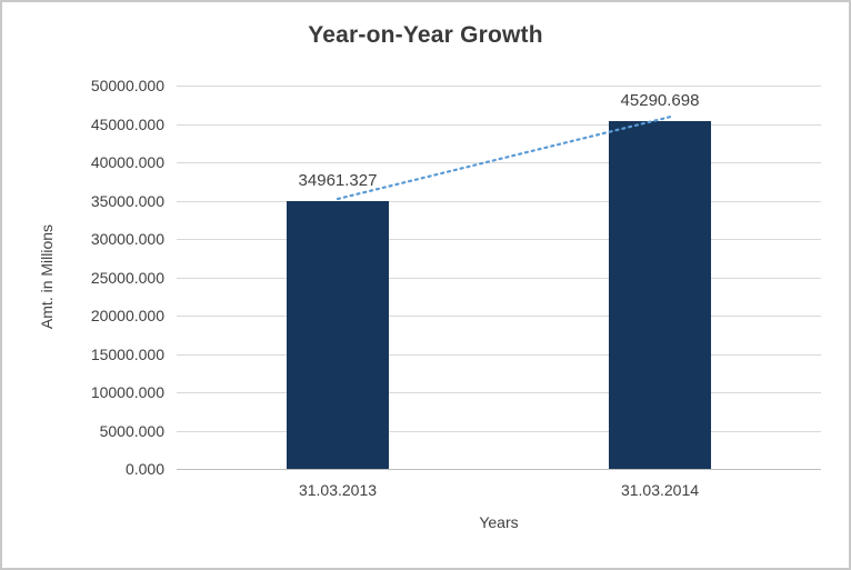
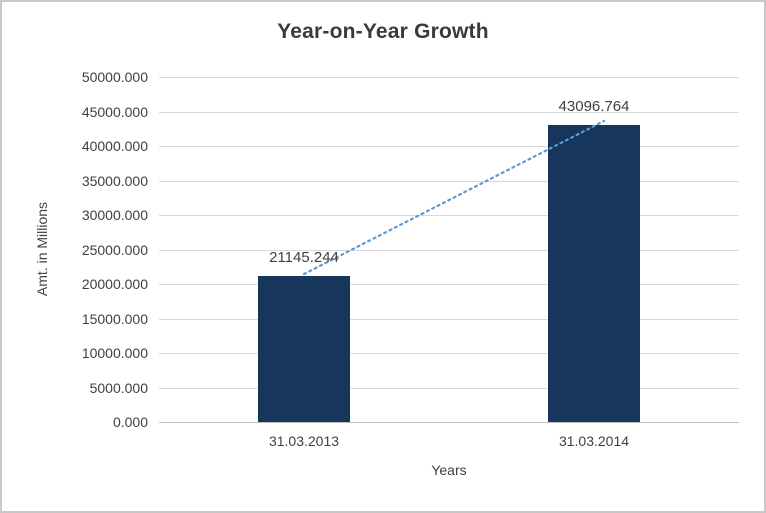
31.03.2013: 34961.327 -> 21145.244
31.03.2014: 45290.698 -> 43096.764
